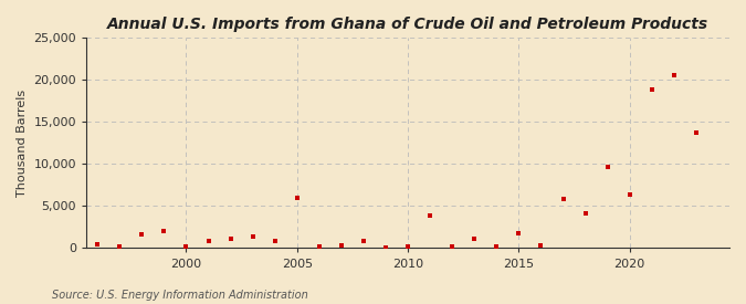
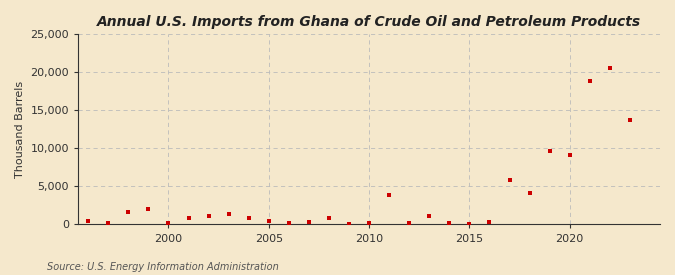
2005: 6,000 -> 400
2015: 1,800 -> 0
2020: 6,400 -> 9,200
